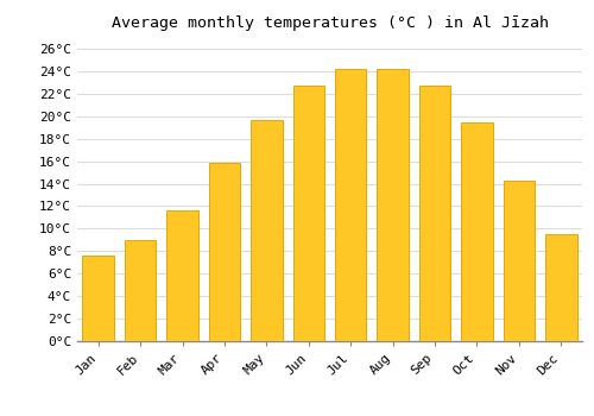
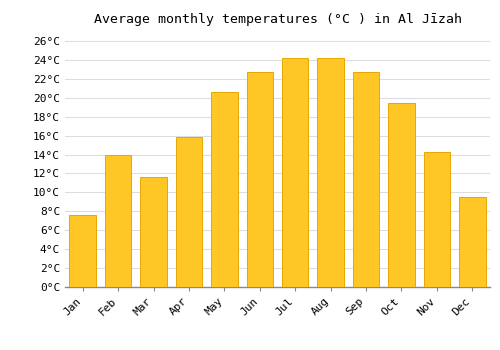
Feb: 9.0°C -> 14.0°C
May: 19.7°C -> 20.6°C
